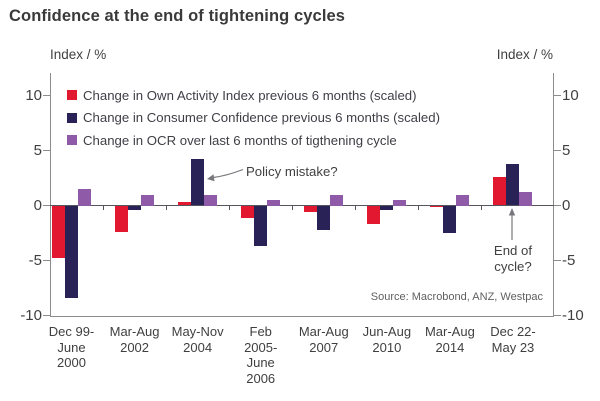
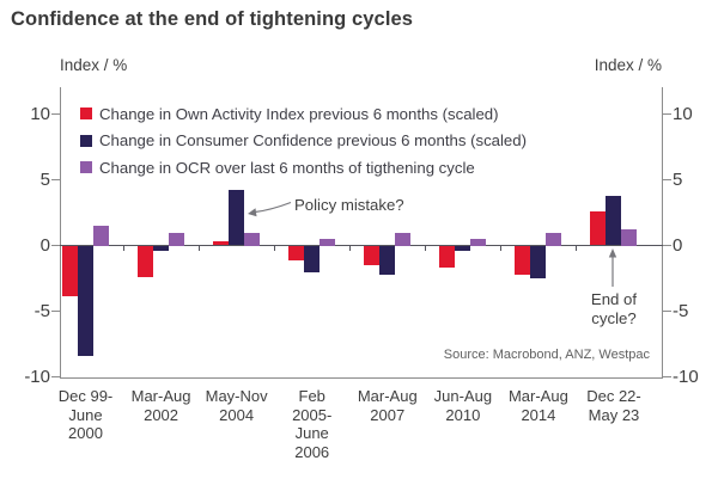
Change in Own Activity Index previous 6 months (scaled)/Dec 99- June 2000: -4.8 -> -3.9
Change in Consumer Confidence previous 6 months (scaled)/Feb 2005- June 2006: -3.7 -> -2.0
Change in Own Activity Index previous 6 months (scaled)/Mar-Aug 2007: -0.6 -> -1.5
Change in Own Activity Index previous 6 months (scaled)/Mar-Aug 2014: -0.1 -> -2.2
